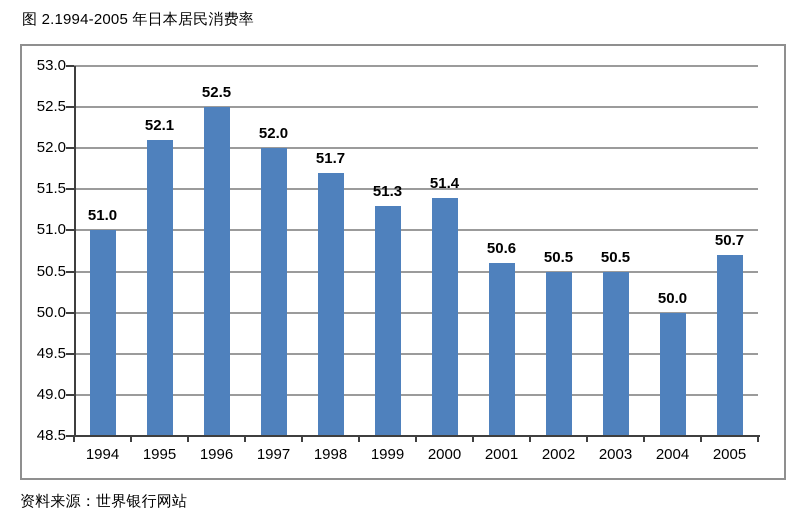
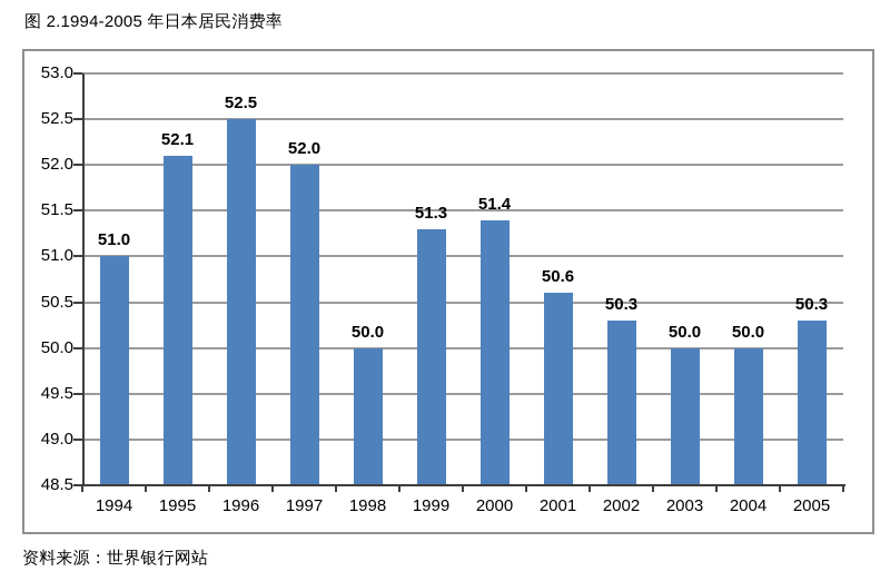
1998: 51.7 -> 50.0
2002: 50.5 -> 50.3
2003: 50.5 -> 50.0
2005: 50.7 -> 50.3
